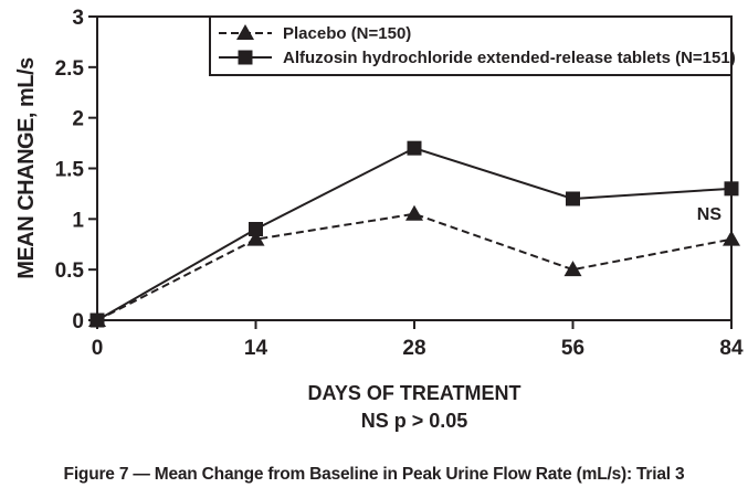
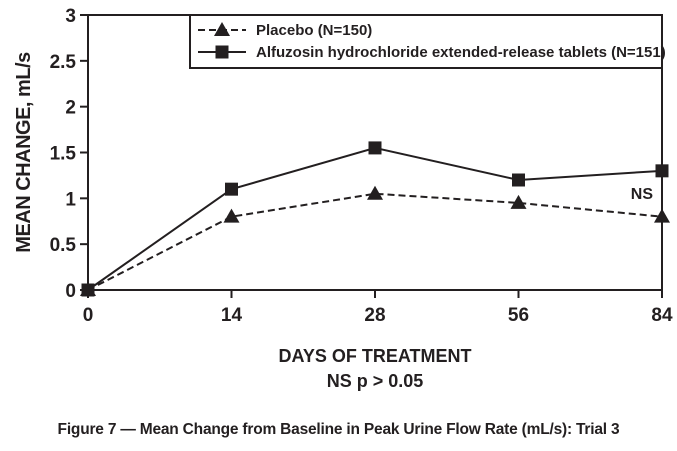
Alfuzosin hydrochloride extended-release tablets (N=151)/14: 0.9 -> 1.1
Alfuzosin hydrochloride extended-release tablets (N=151)/28: 1.7 -> 1.6
Placebo (N=150)/56: 0.5 -> 0.9
